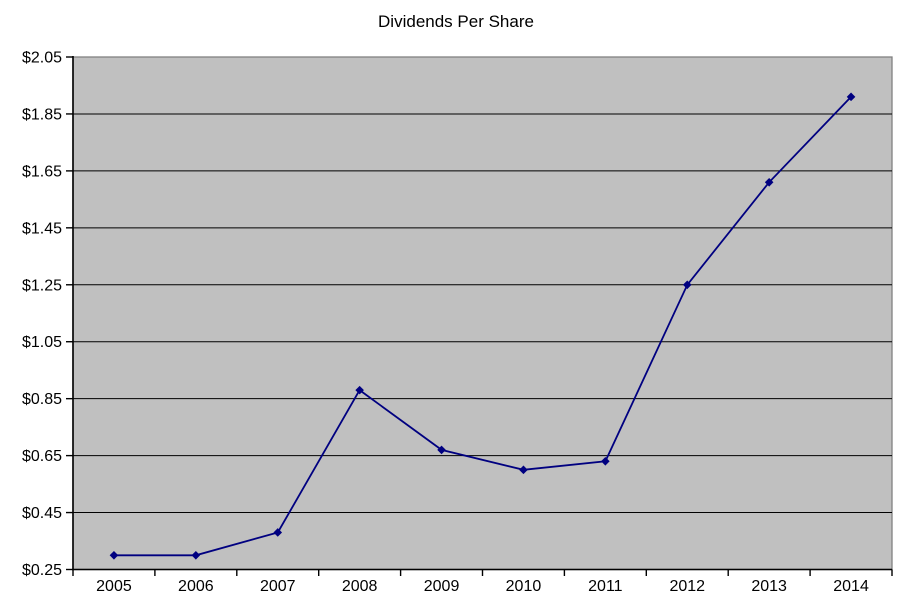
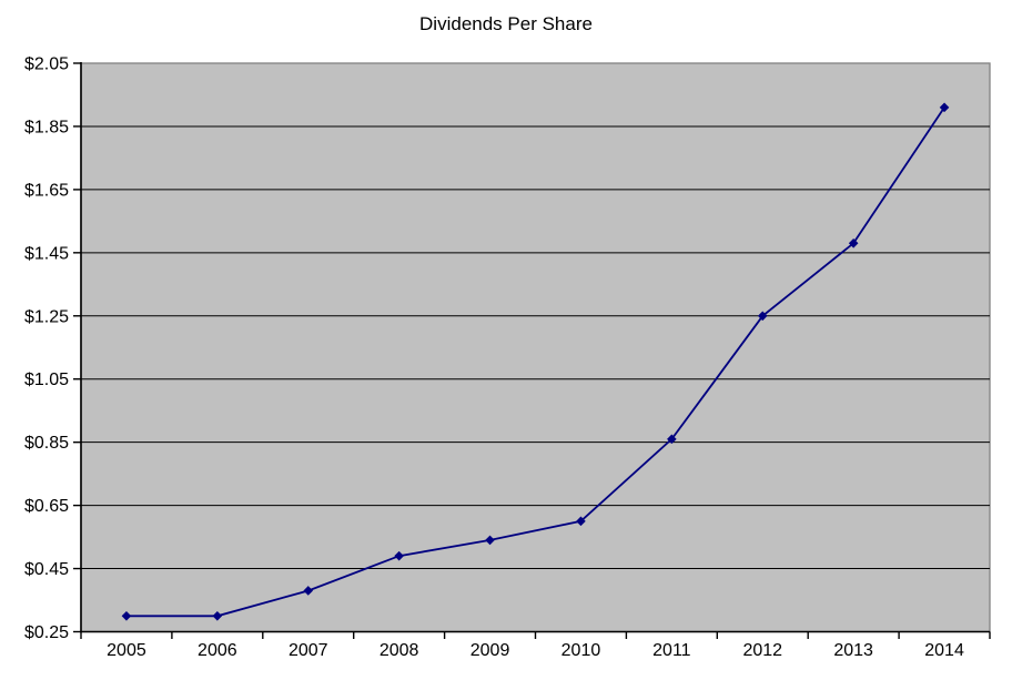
2008: $0.88 -> $0.49
2009: $0.67 -> $0.54
2011: $0.63 -> $0.86
2013: $1.61 -> $1.48
